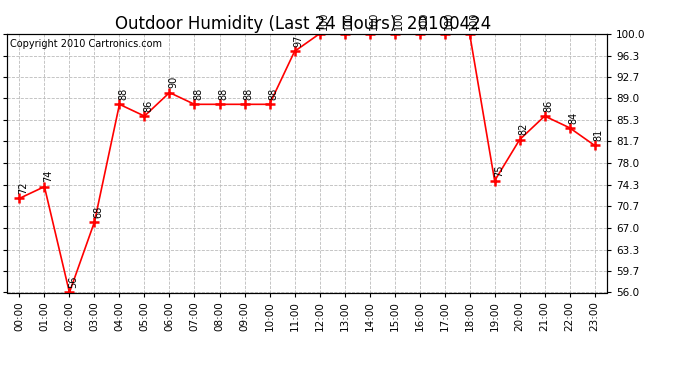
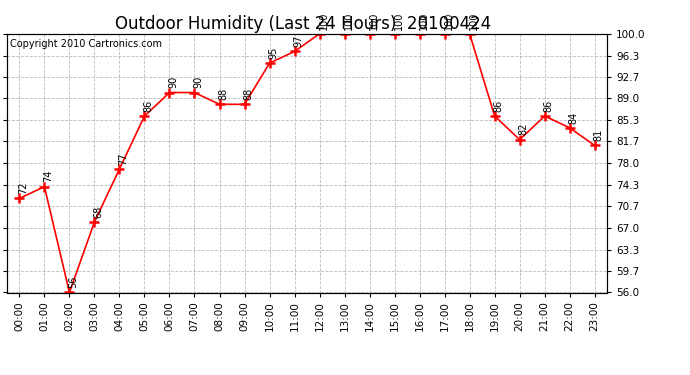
04:00: 88 -> 77
07:00: 88 -> 90
10:00: 88 -> 95
19:00: 75 -> 86
